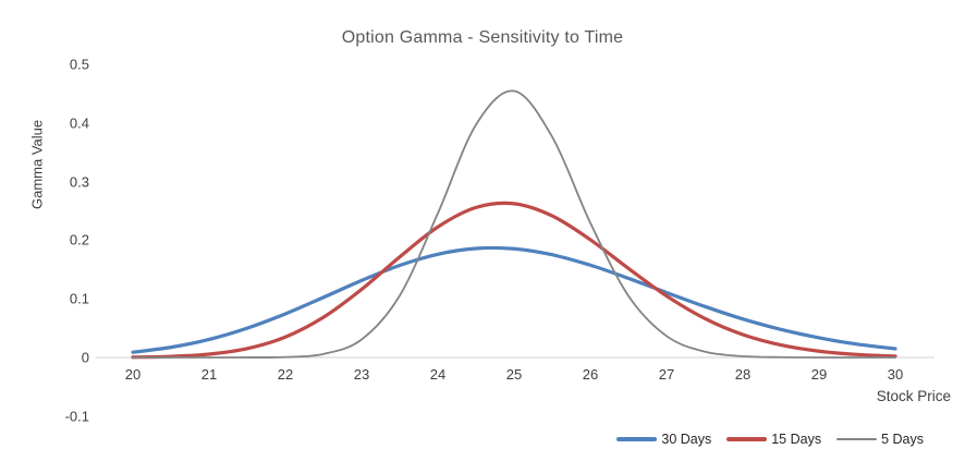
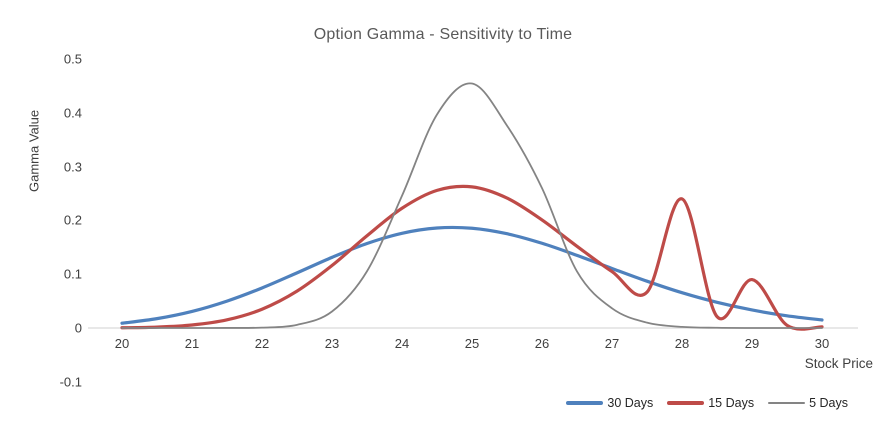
5 Days/26: 0.23 -> 0.26
15 Days/28: 0.04 -> 0.24
15 Days/29: 0.01 -> 0.09
